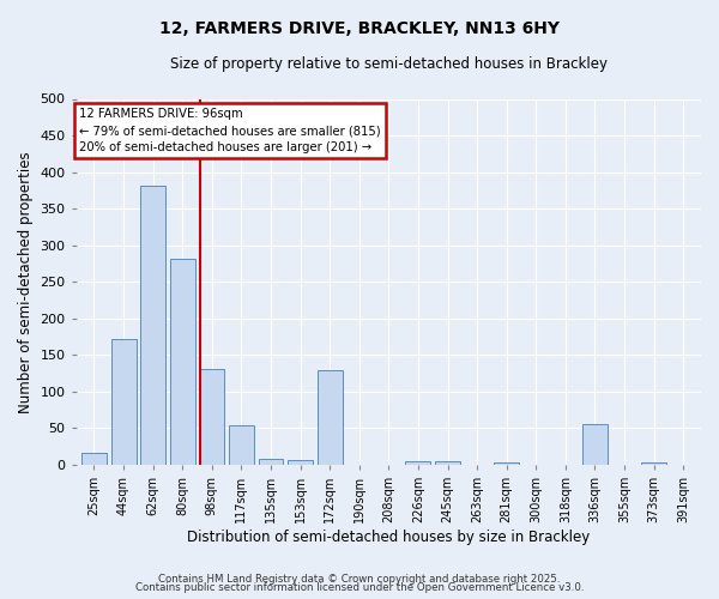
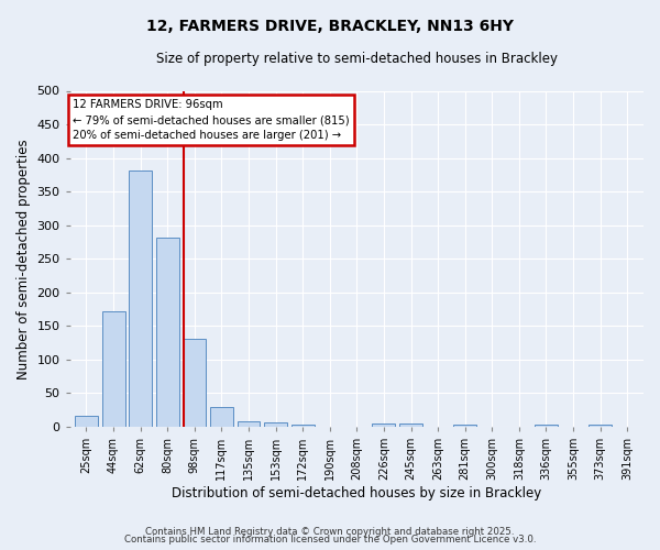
117sqm: 54 -> 29
172sqm: 130 -> 4
336sqm: 56 -> 3
